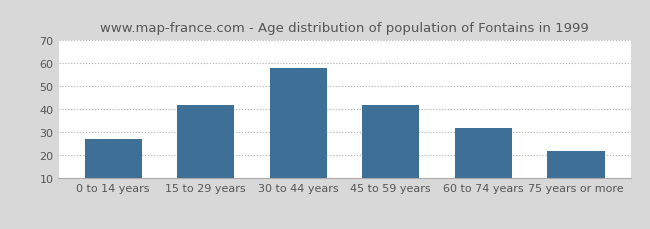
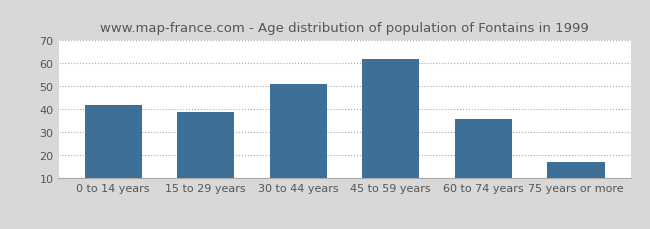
0 to 14 years: 27 -> 42
15 to 29 years: 42 -> 39
30 to 44 years: 58 -> 51
45 to 59 years: 42 -> 62
60 to 74 years: 32 -> 36
75 years or more: 22 -> 17
